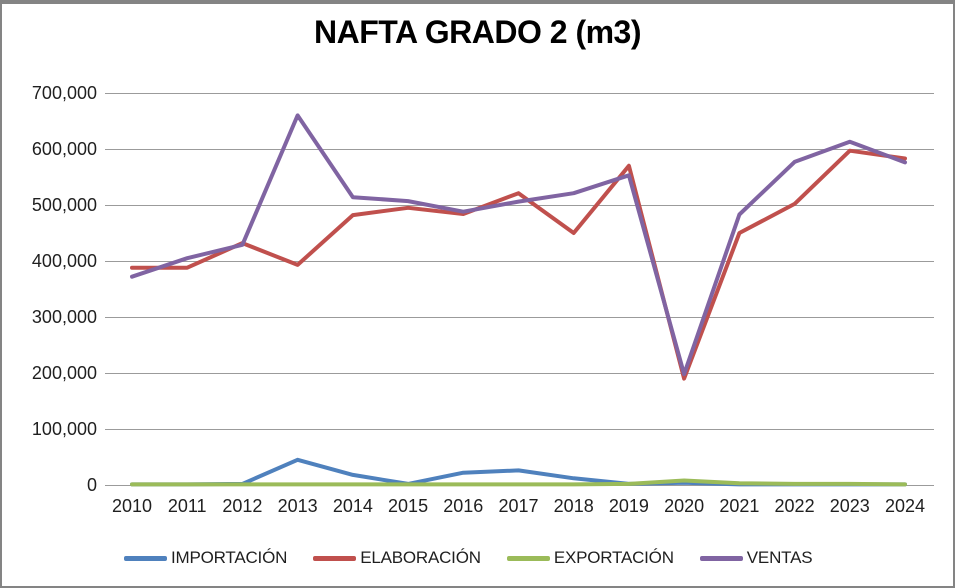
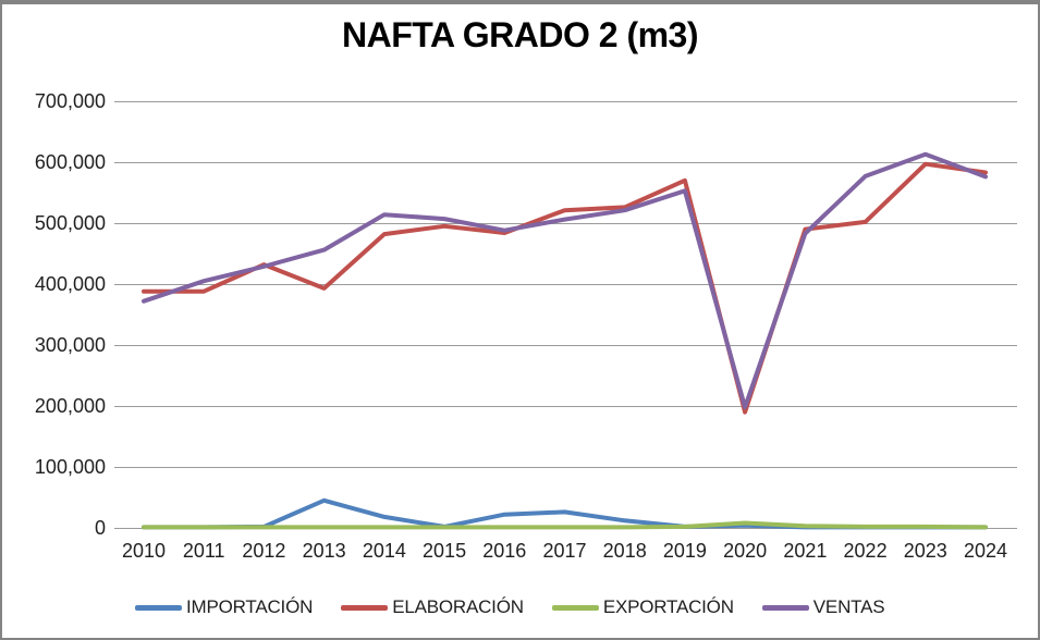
VENTAS/2013: 660000 -> 460000
ELABORACIÓN/2018: 450000 -> 530000
ELABORACIÓN/2021: 450000 -> 490000
